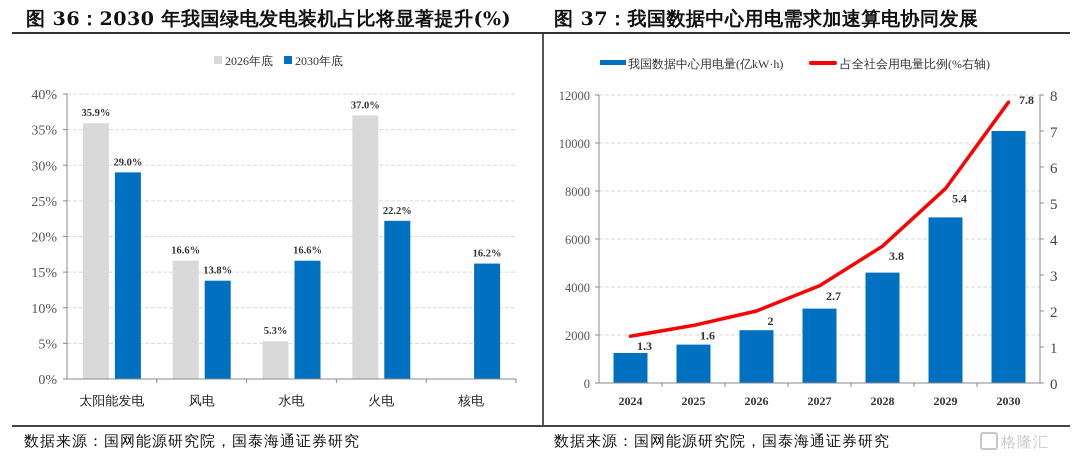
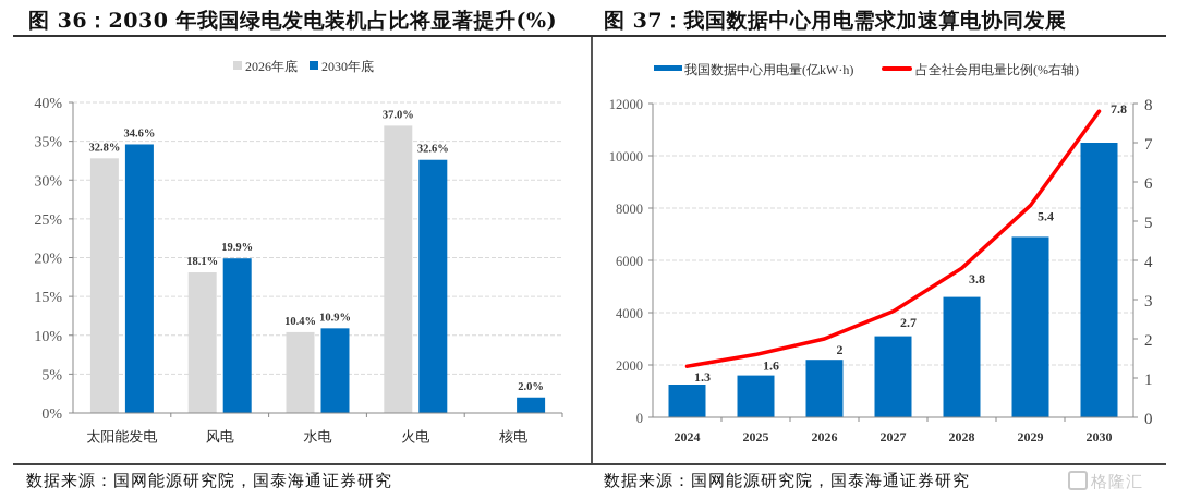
图 36：2030 年我国绿电发电装机占比将显著提升(%)/2026年底/太阳能发电: 35.9% -> 32.8%
图 36：2030 年我国绿电发电装机占比将显著提升(%)/2030年底/太阳能发电: 29.0% -> 34.6%
图 36：2030 年我国绿电发电装机占比将显著提升(%)/2026年底/风电: 16.6% -> 18.1%
图 36：2030 年我国绿电发电装机占比将显著提升(%)/2030年底/风电: 13.8% -> 19.9%
图 36：2030 年我国绿电发电装机占比将显著提升(%)/2026年底/水电: 5.3% -> 10.4%
图 36：2030 年我国绿电发电装机占比将显著提升(%)/2030年底/水电: 16.6% -> 10.9%
图 36：2030 年我国绿电发电装机占比将显著提升(%)/2030年底/火电: 22.2% -> 32.6%
图 36：2030 年我国绿电发电装机占比将显著提升(%)/2030年底/核电: 16.2% -> 2.0%
